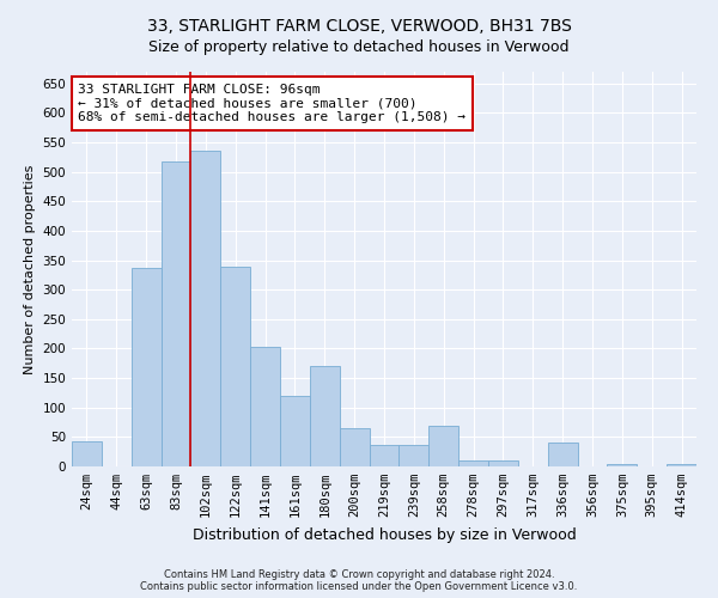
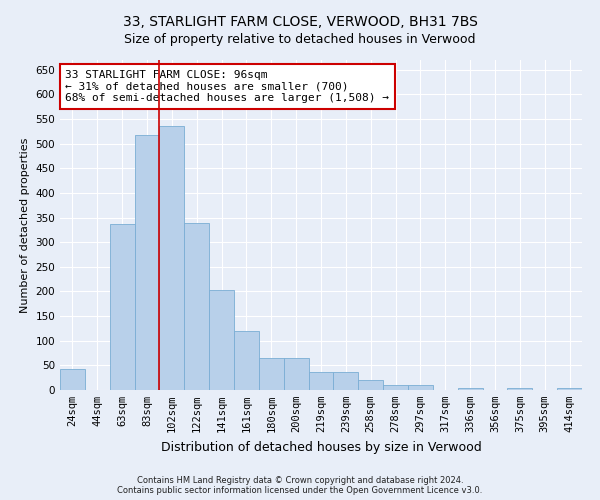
180sqm: 170 -> 65
258sqm: 70 -> 20
336sqm: 40 -> 5
